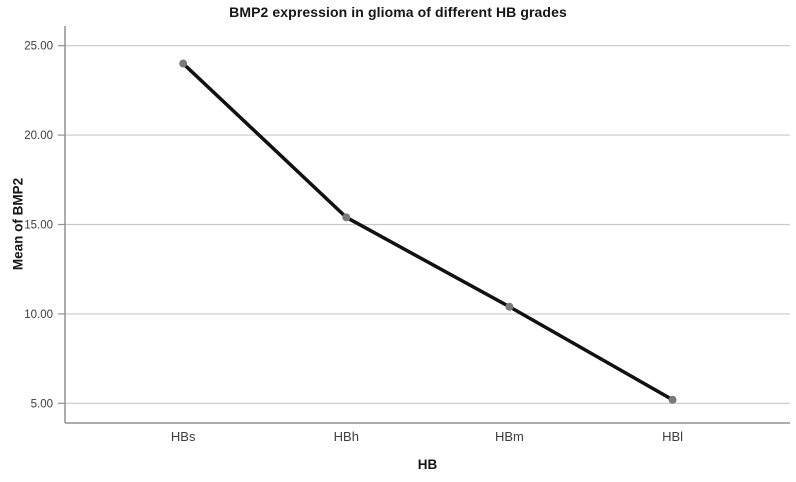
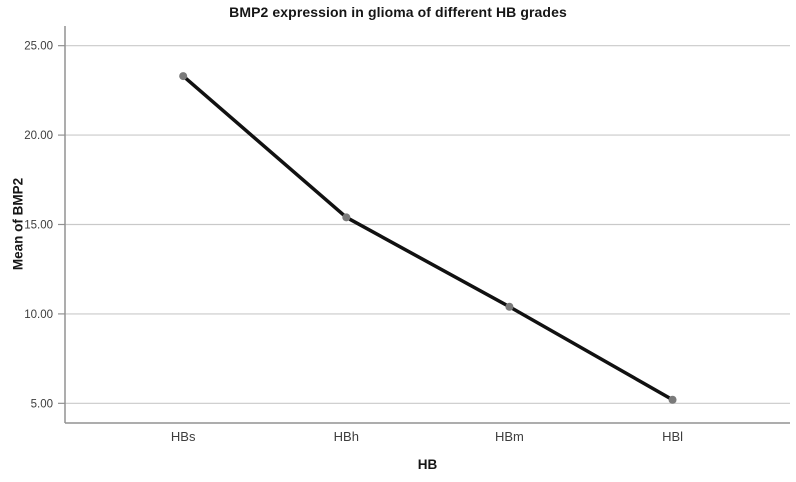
HBs: 24.0 -> 23.3
